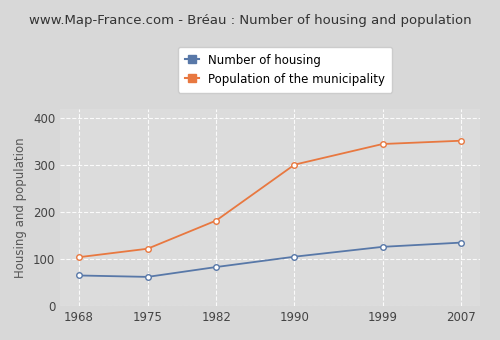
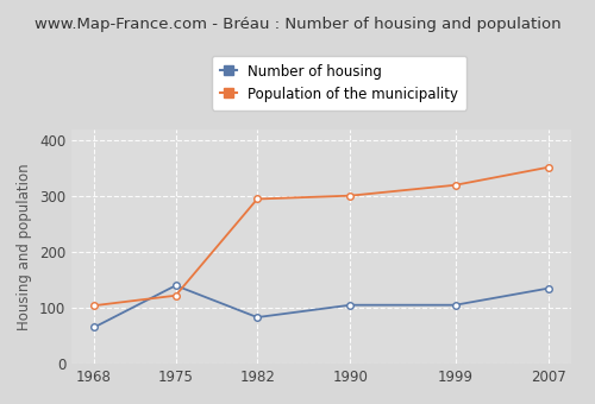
Number of housing/1975: 62 -> 140
Population of the municipality/1982: 182 -> 295
Number of housing/1999: 126 -> 105
Population of the municipality/1999: 345 -> 320
